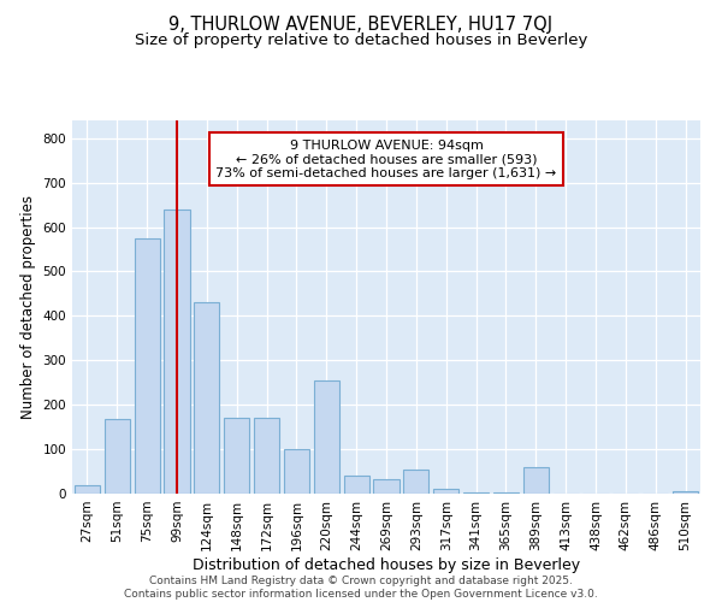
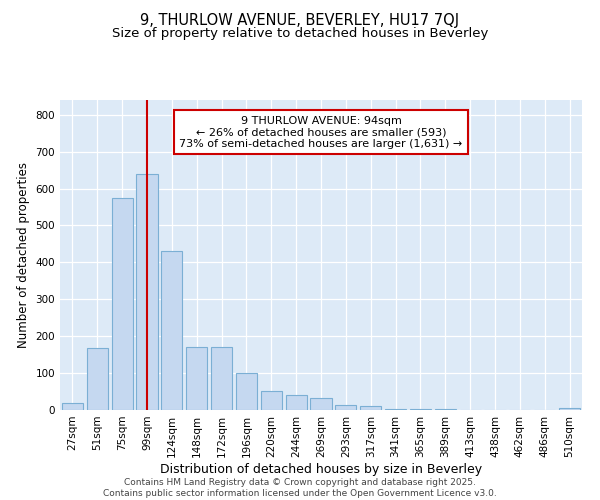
220sqm: 255 -> 52
293sqm: 55 -> 13
389sqm: 60 -> 2
